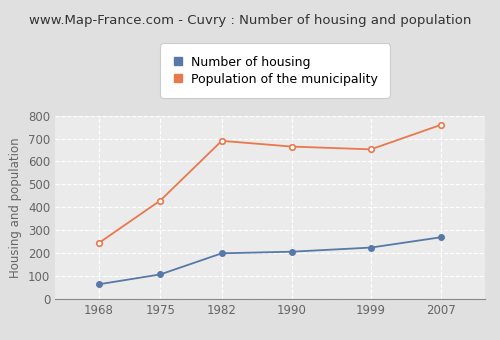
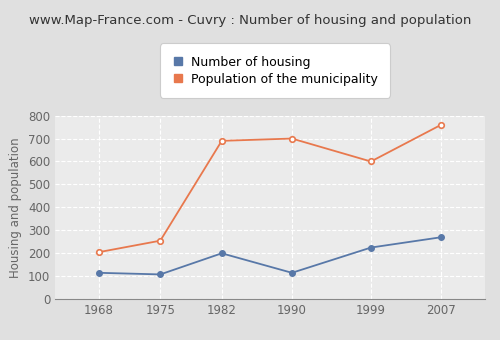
Number of housing/1968: 65 -> 115
Population of the municipality/1968: 245 -> 205
Population of the municipality/1975: 430 -> 255
Number of housing/1990: 207 -> 115
Population of the municipality/1990: 665 -> 700
Population of the municipality/1999: 653 -> 600
